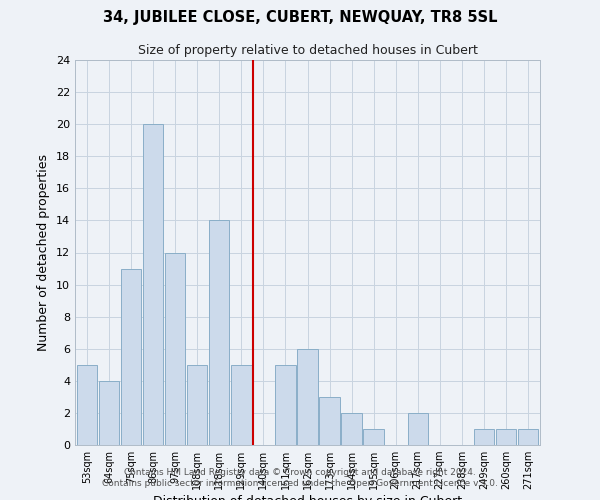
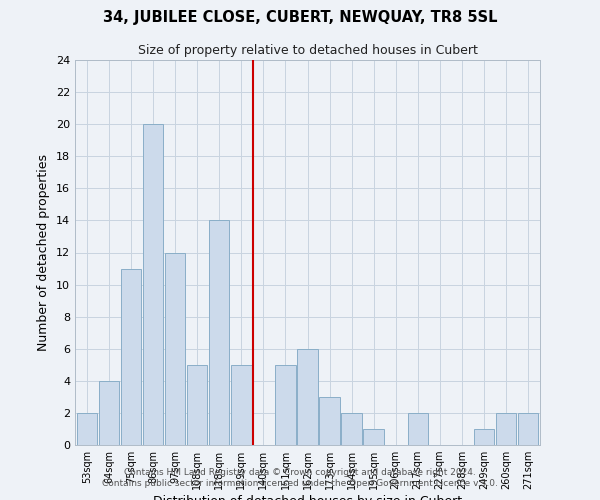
53sqm: 5 -> 2
260sqm: 1 -> 2
271sqm: 1 -> 2
